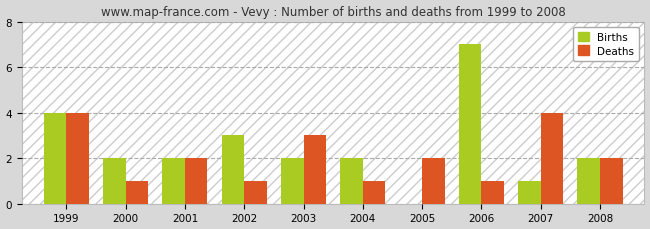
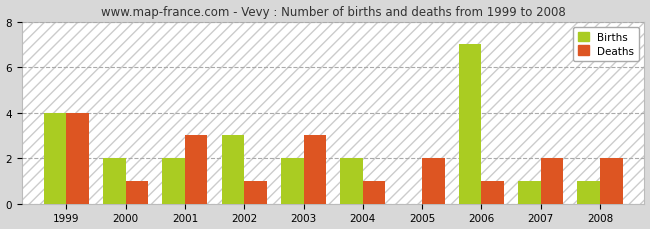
Deaths/2001: 2 -> 3
Deaths/2007: 4 -> 2
Births/2008: 2 -> 1
